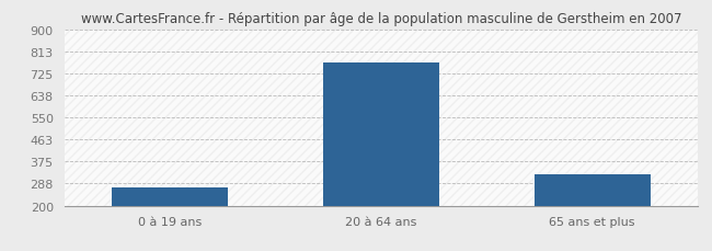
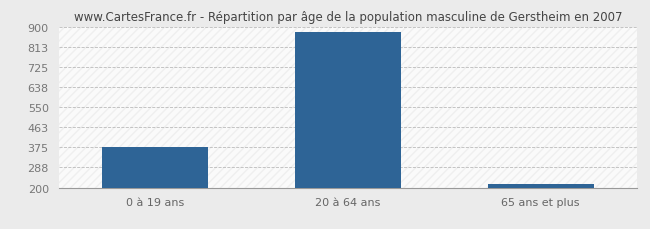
0 à 19 ans: 270 -> 375
20 à 64 ans: 770 -> 878
65 ans et plus: 325 -> 215
